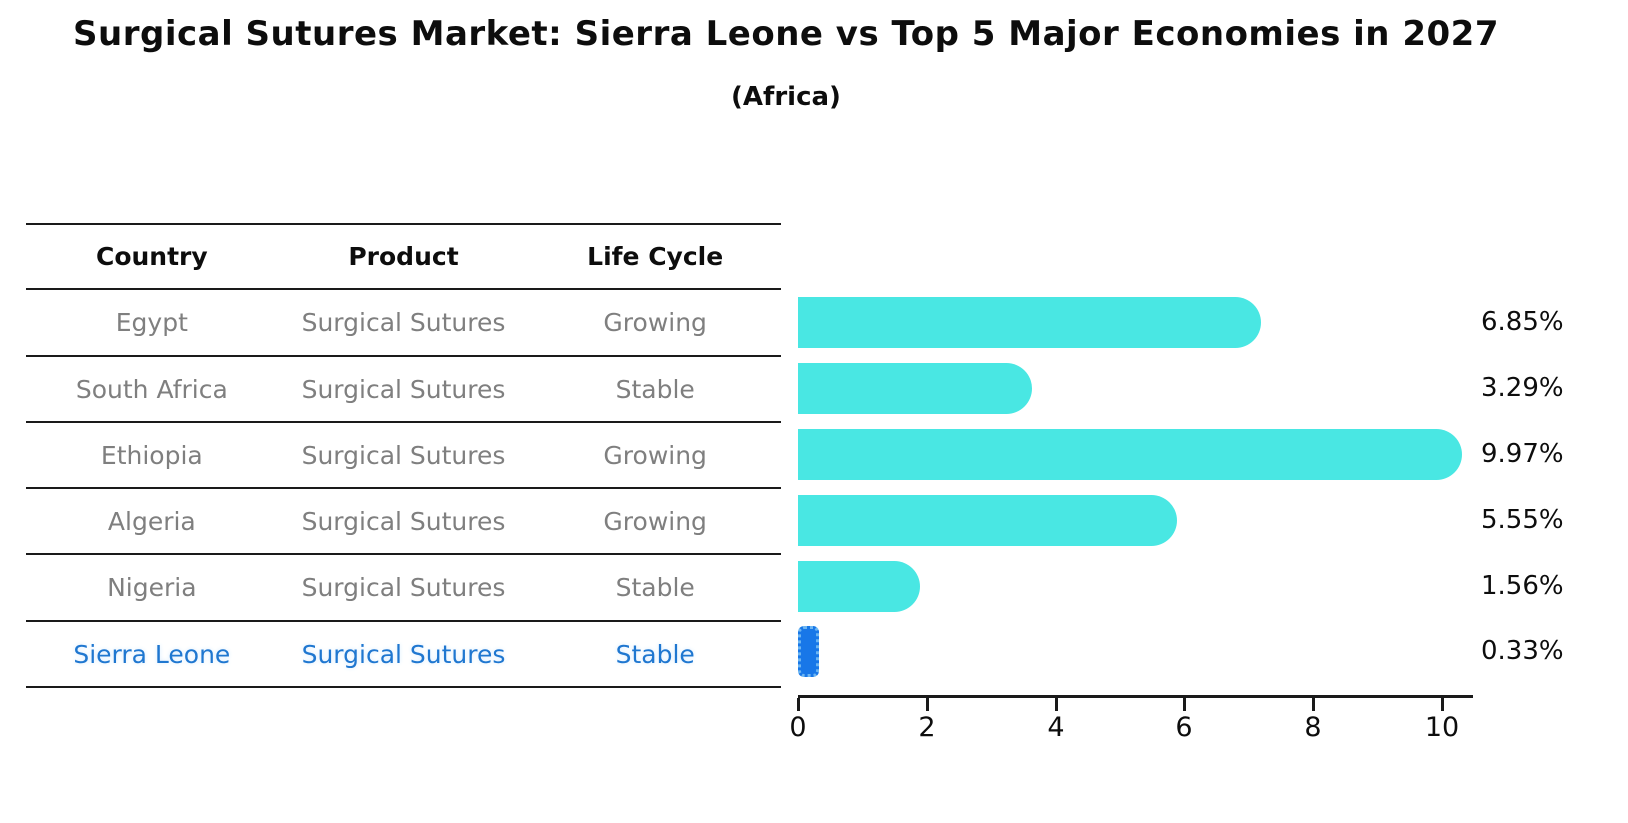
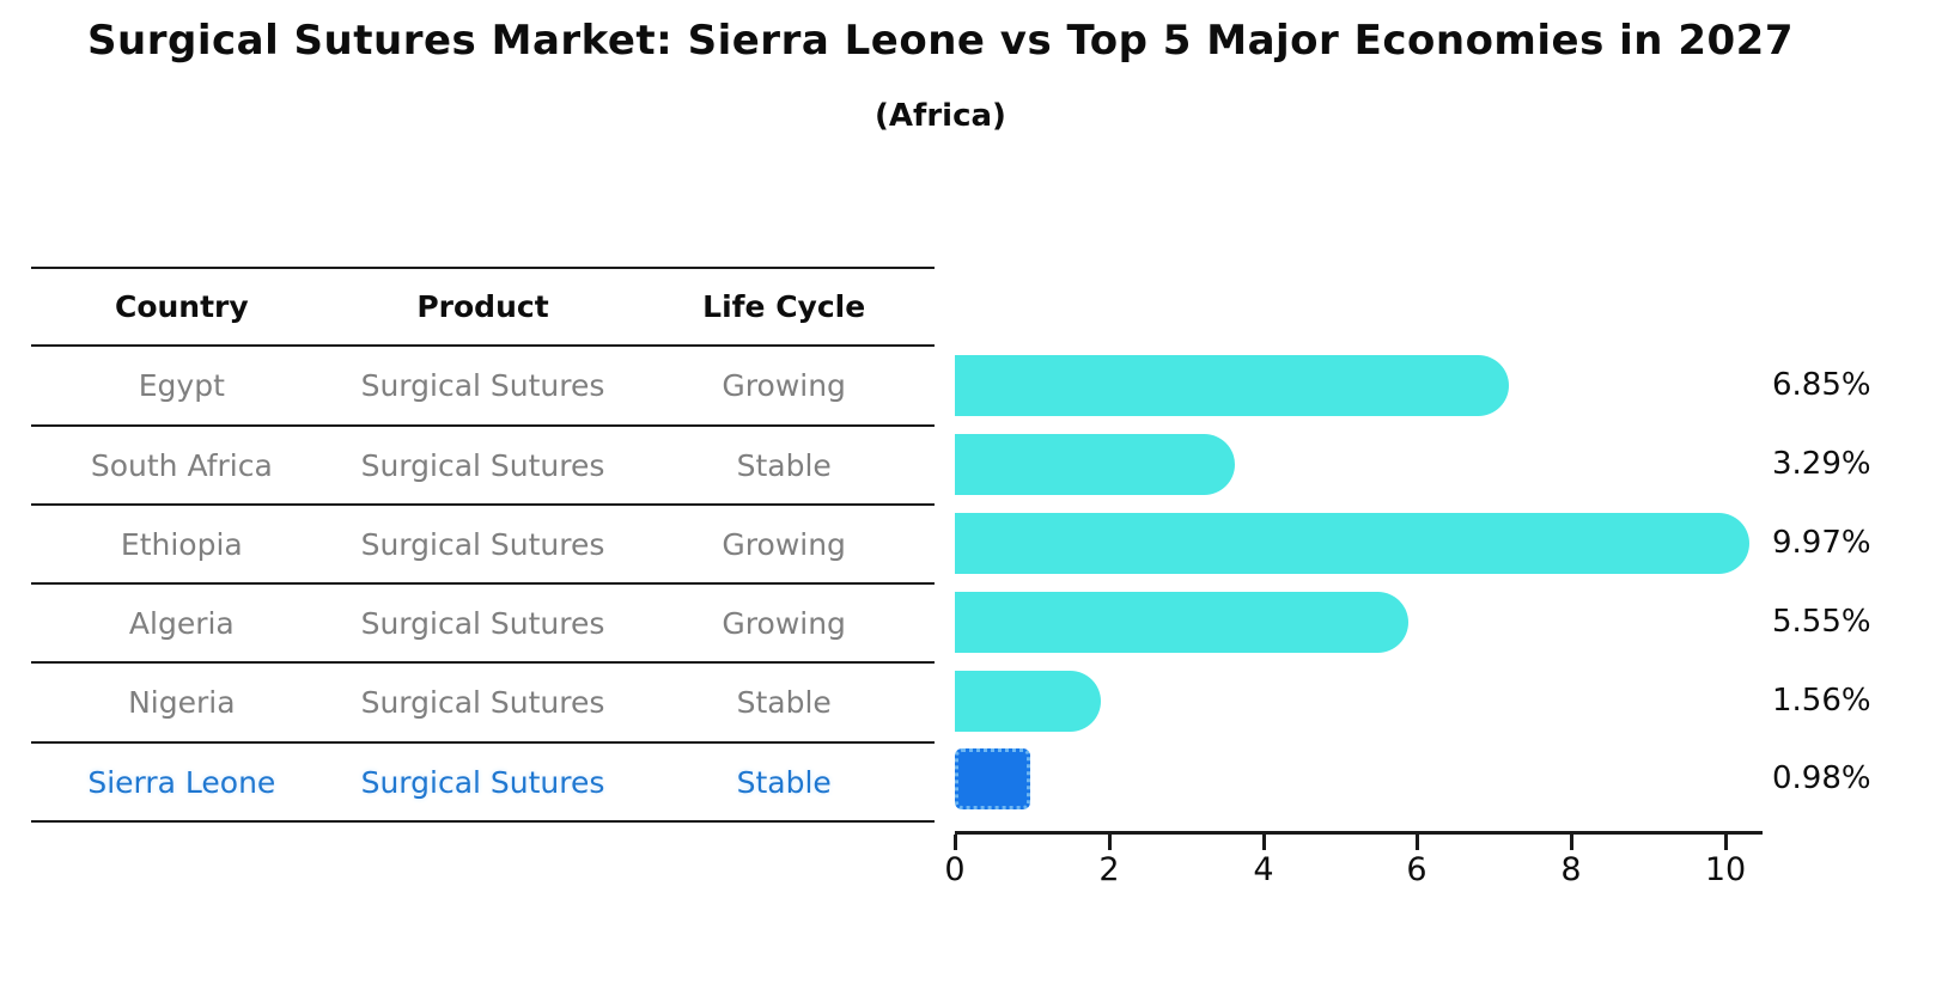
Sierra Leone: 0.33% -> 0.98%
